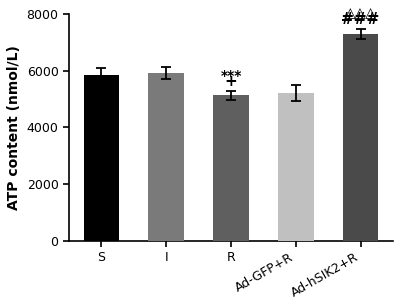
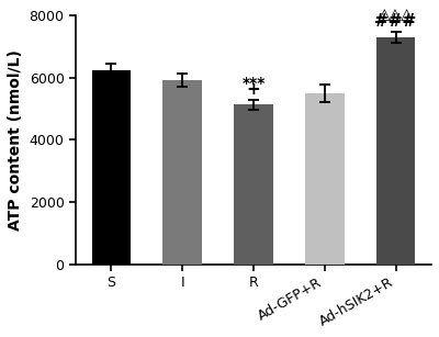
S: 5850 -> 6220
Ad-GFP+R: 5200 -> 5500
